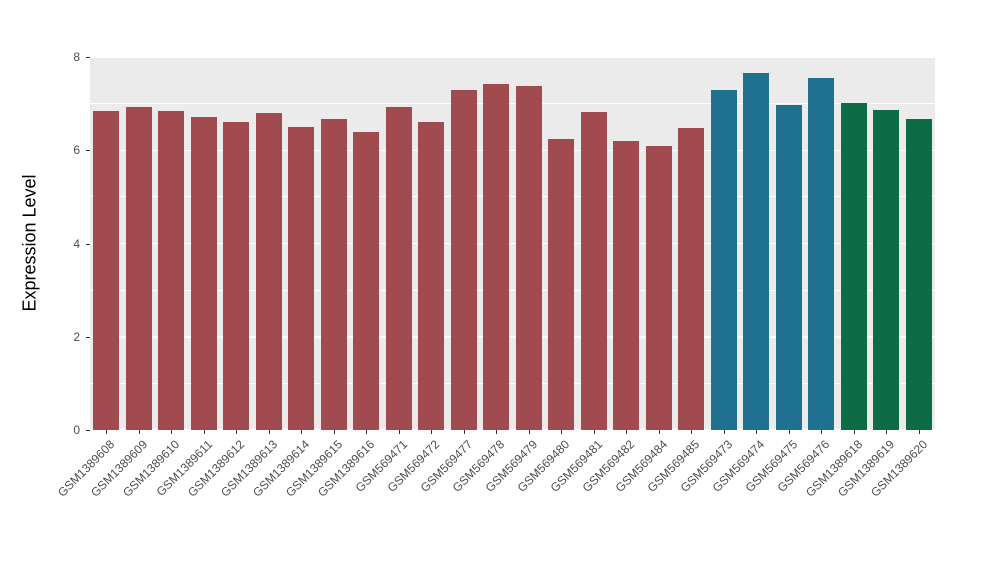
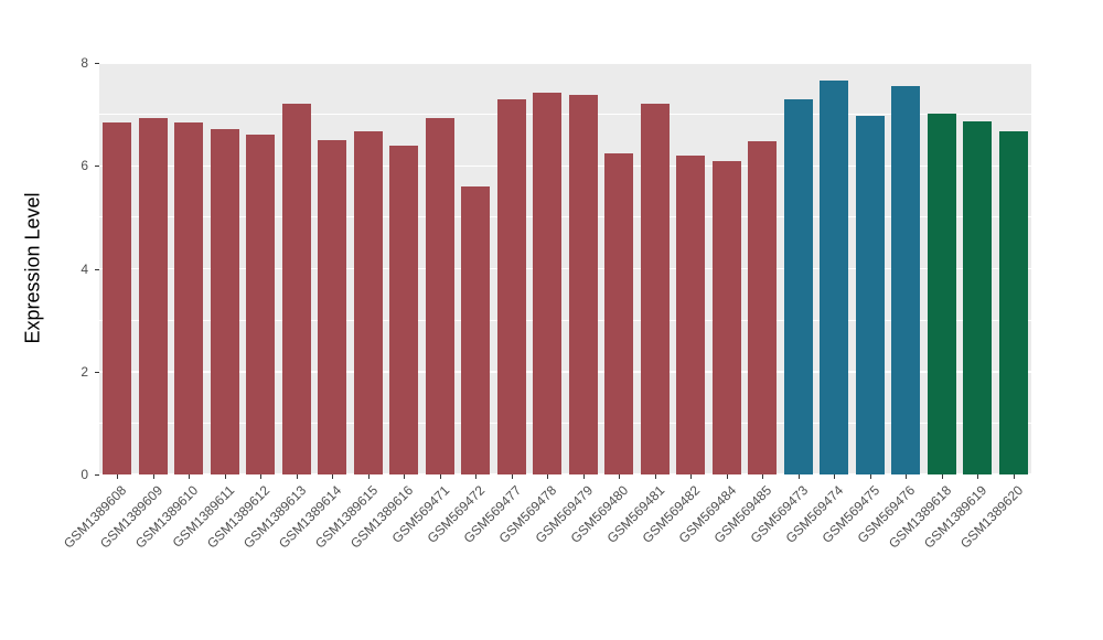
GSM1389613: 6.8 -> 7.2
GSM569472: 6.6 -> 5.6
GSM569481: 6.8 -> 7.2
